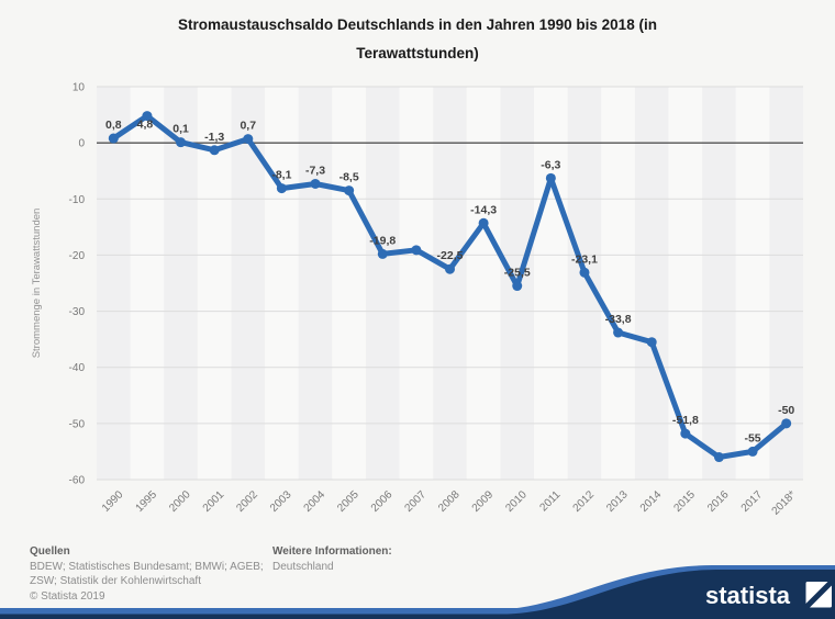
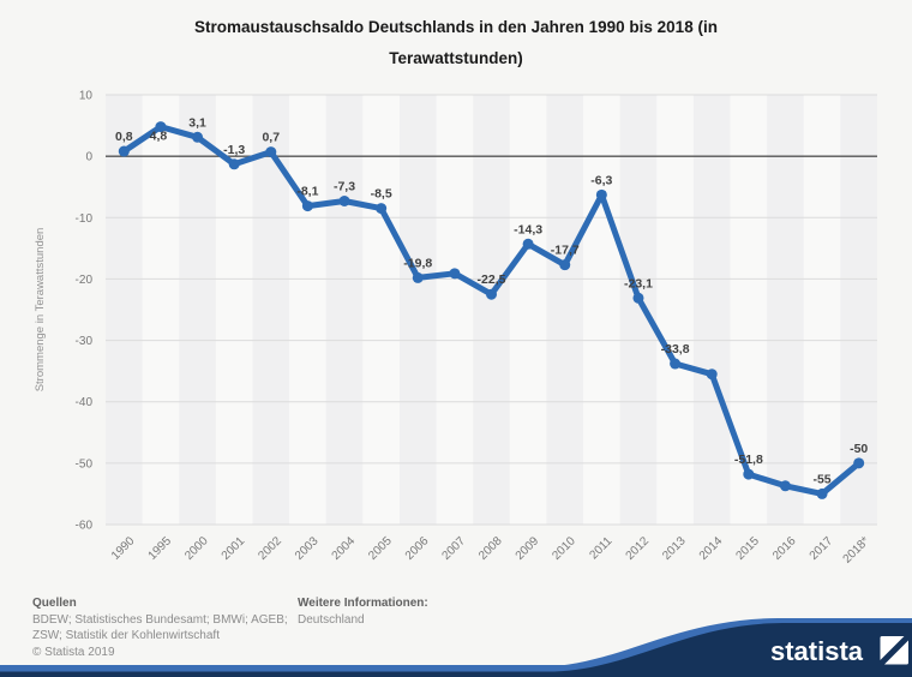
2000: 0,1 -> 3,1
2010: -25,5 -> -17,7
2016: -56 -> -54
